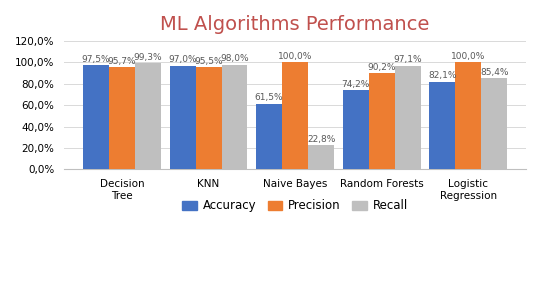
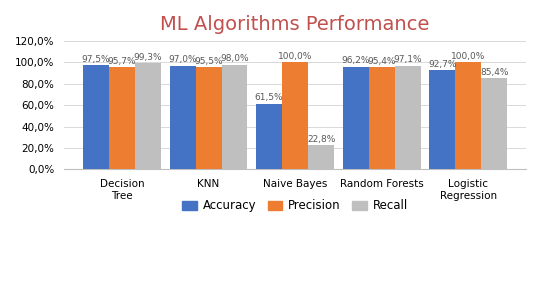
Accuracy/Random Forests: 74,2% -> 96,2%
Precision/Random Forests: 90,2% -> 95,4%
Accuracy/Logistic Regression: 82,1% -> 92,7%
